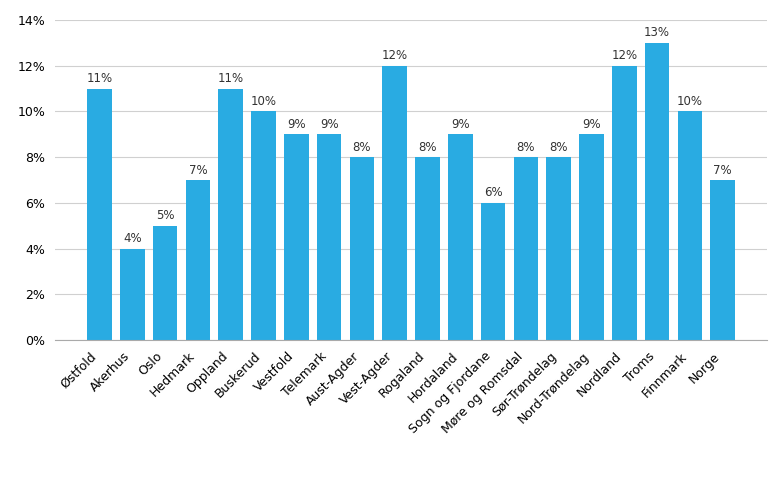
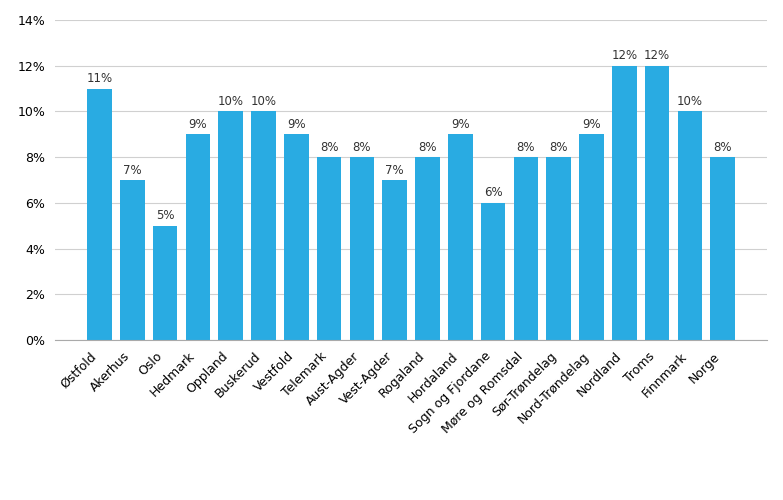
Akerhus: 4% -> 7%
Hedmark: 7% -> 9%
Oppland: 11% -> 10%
Telemark: 9% -> 8%
Vest-Agder: 12% -> 7%
Troms: 13% -> 12%
Norge: 7% -> 8%
